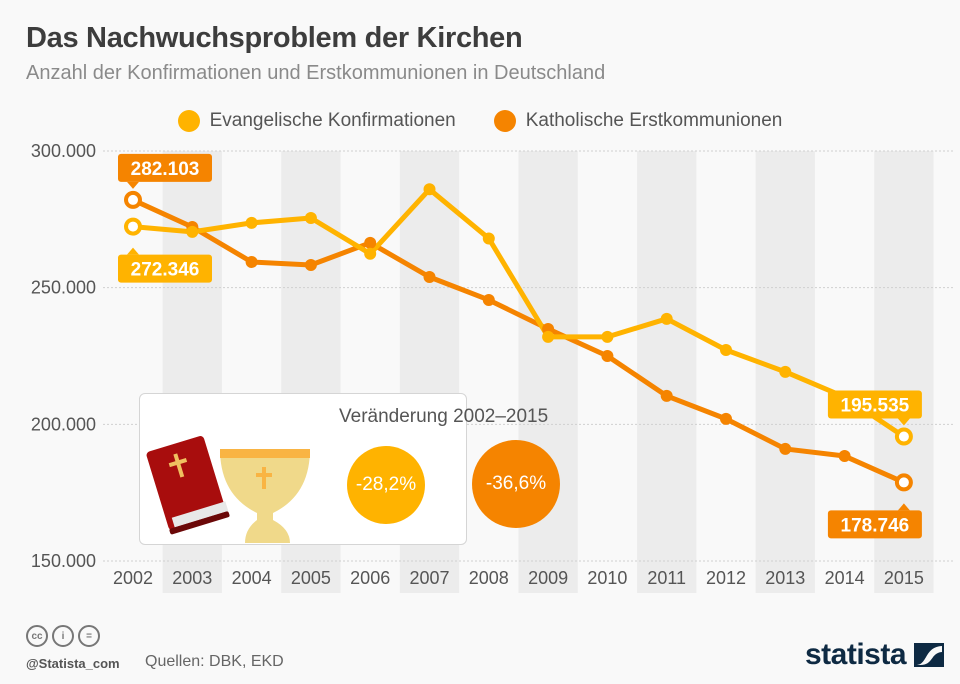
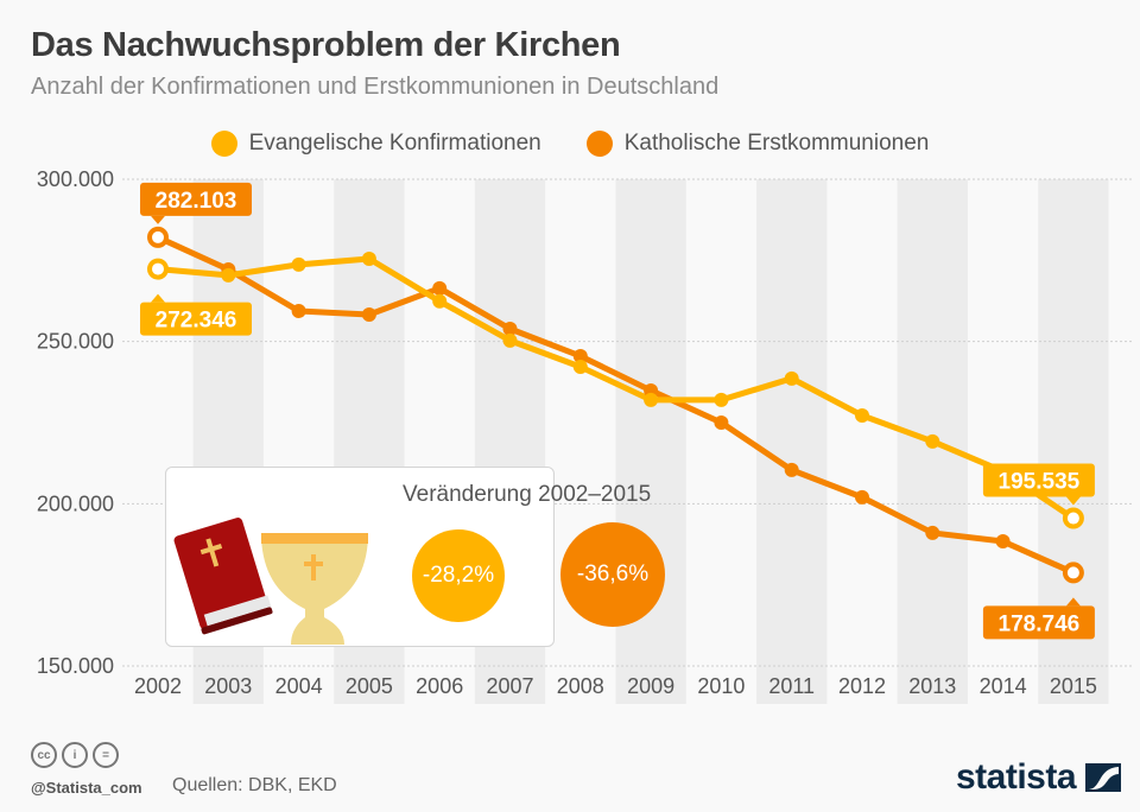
Evangelische Konfirmationen/2007: 286000 -> 250000
Evangelische Konfirmationen/2008: 268000 -> 242000
